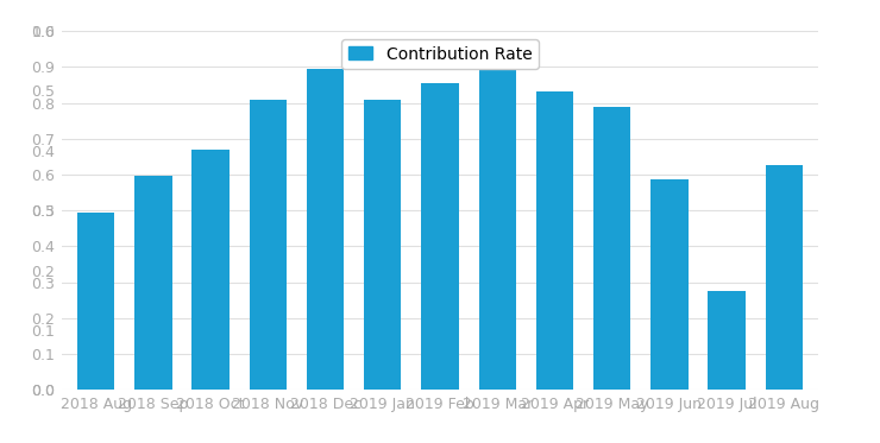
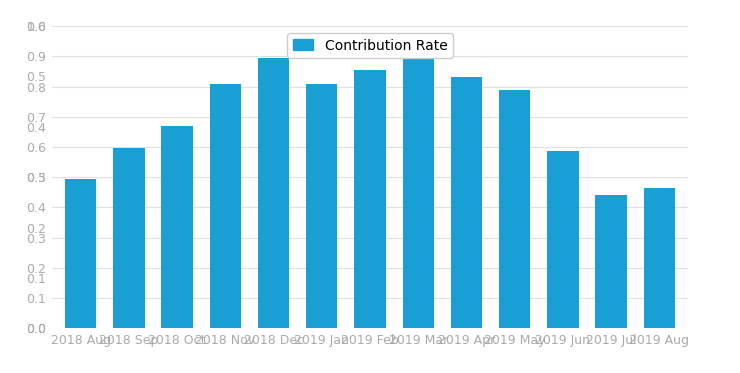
2019 Jul: 0.275 -> 0.440
2019 Aug: 0.625 -> 0.465
